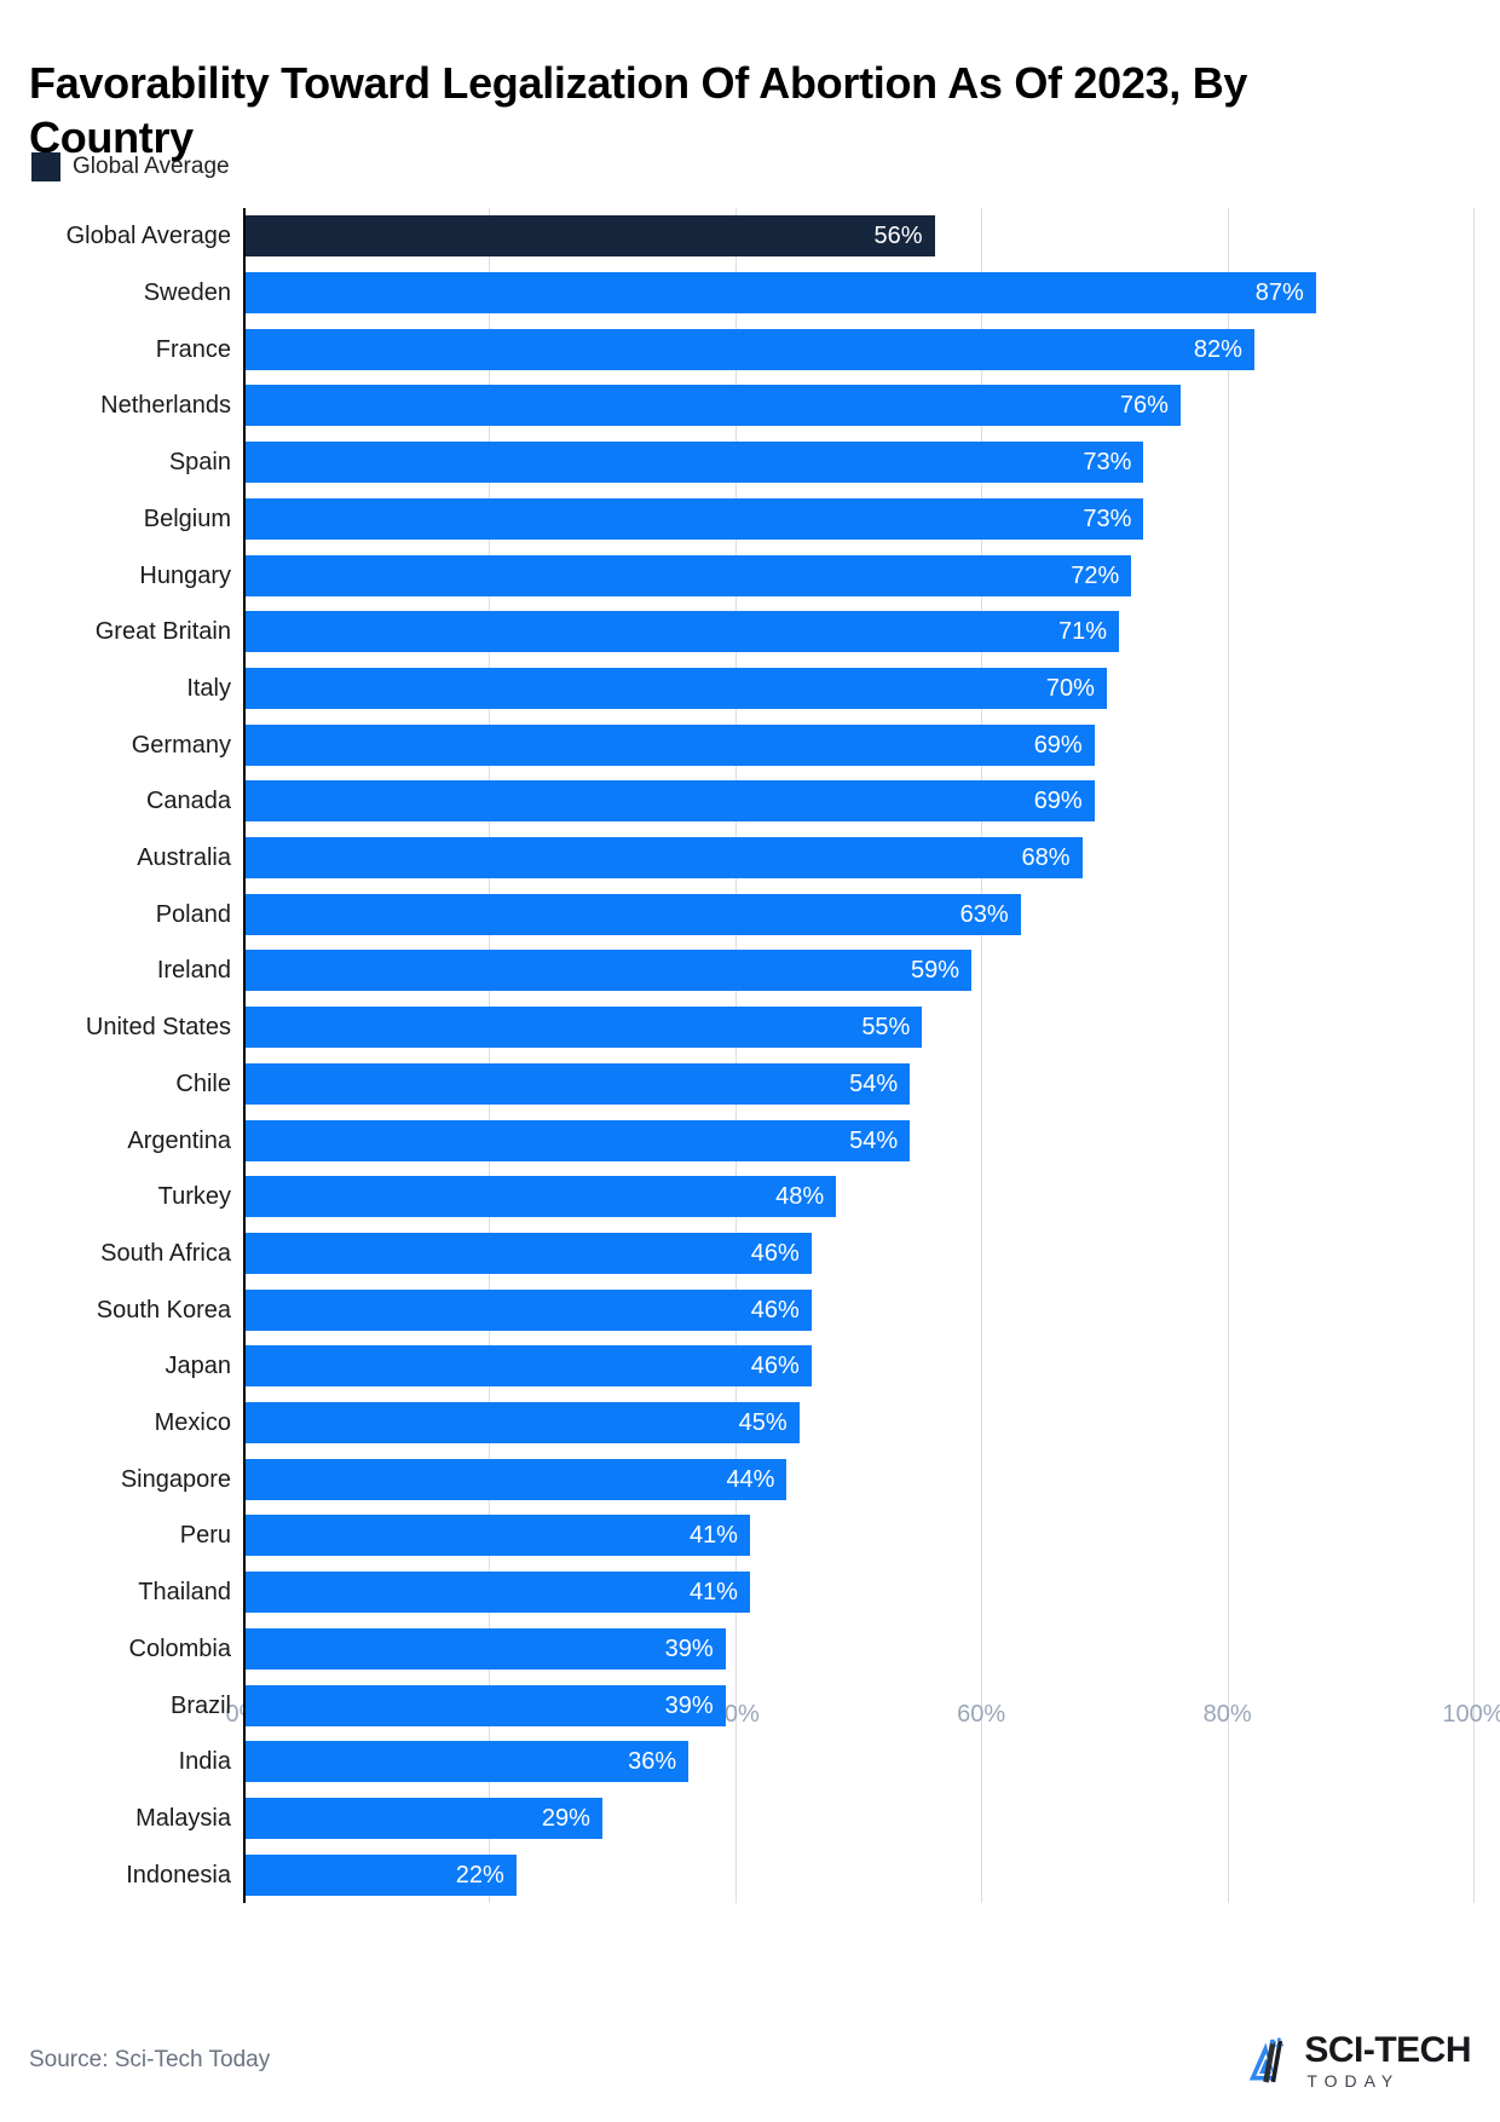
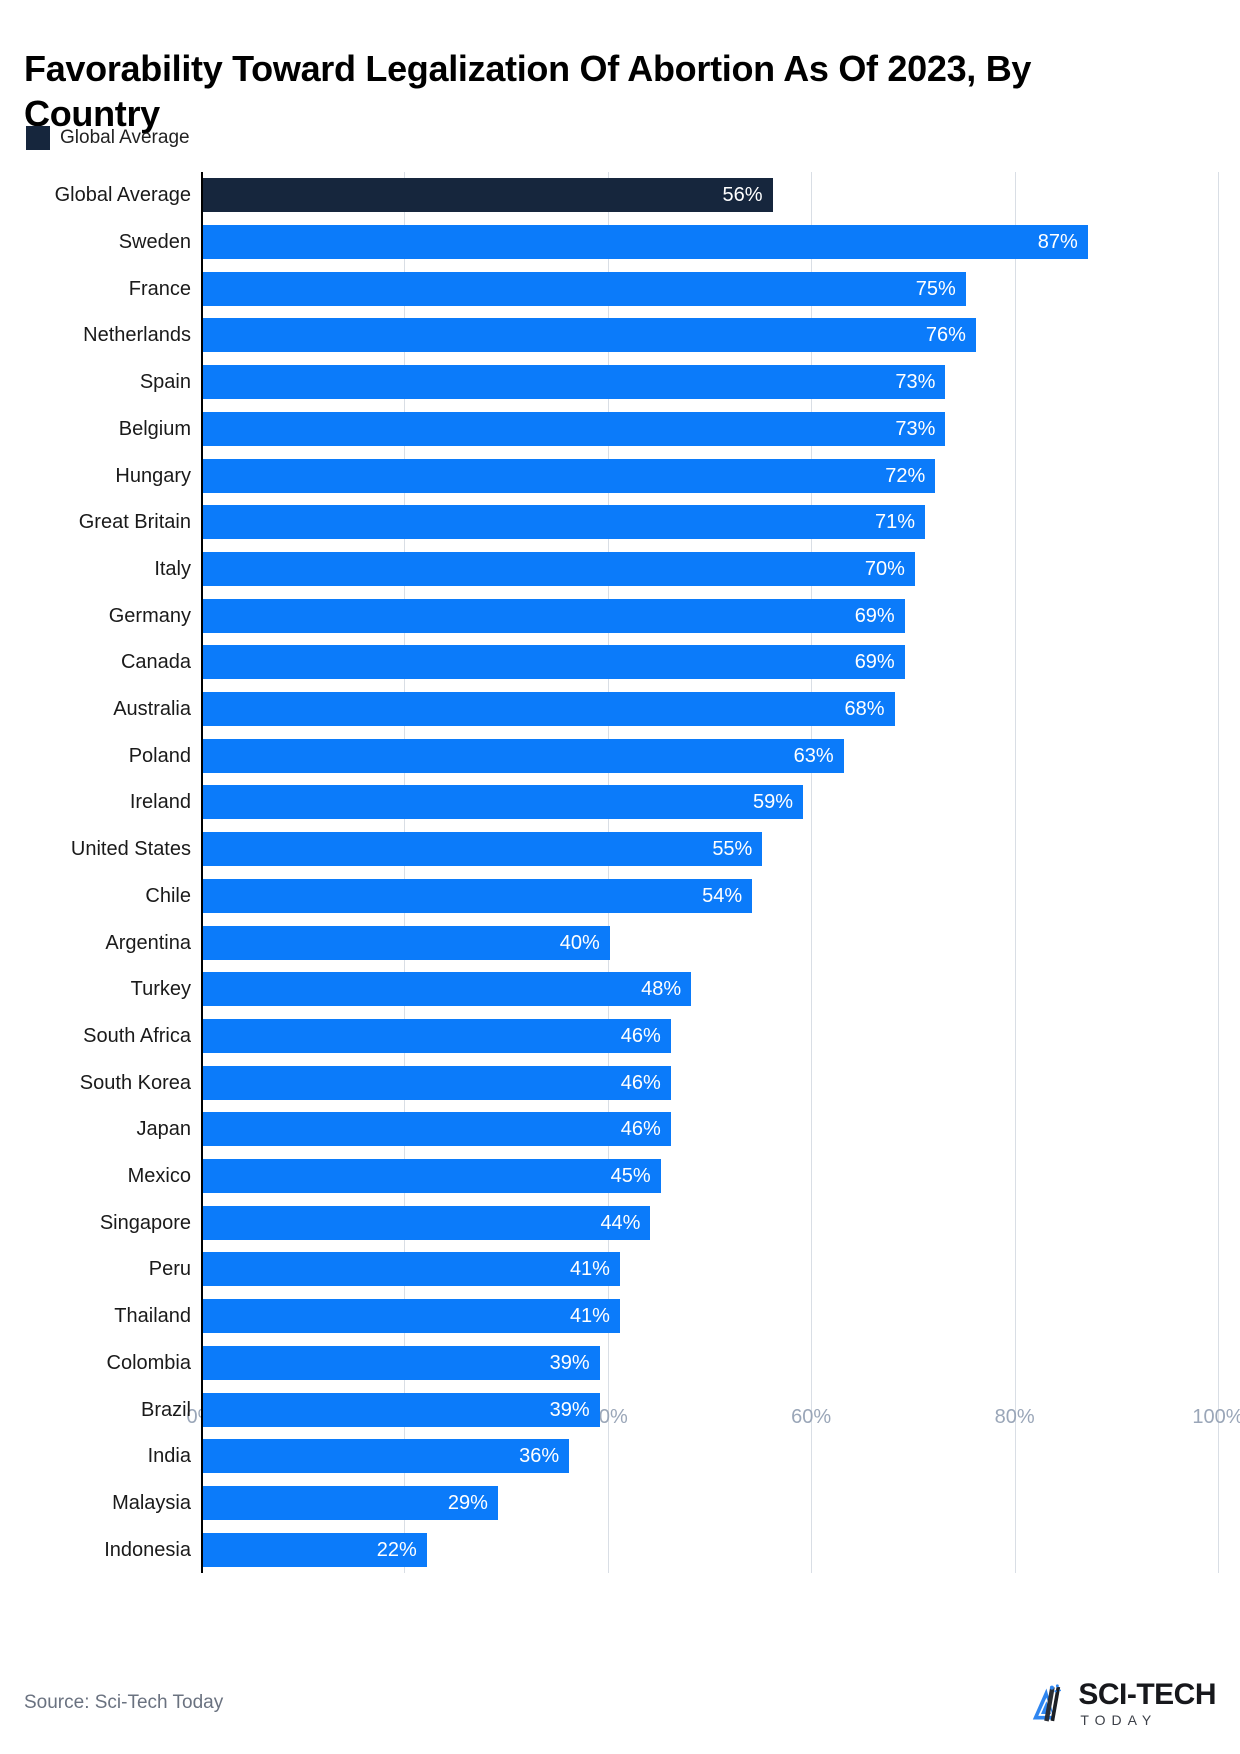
France: 82% -> 75%
Argentina: 54% -> 40%
